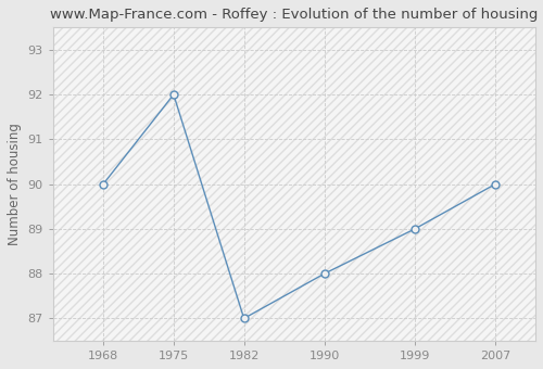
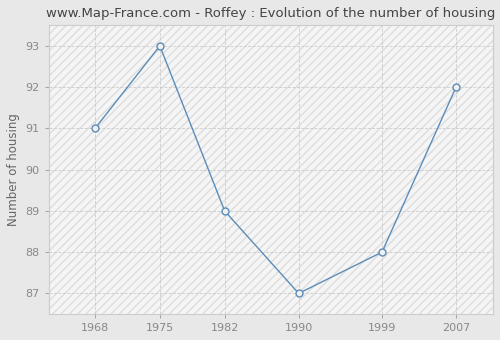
1968: 90 -> 91
1975: 92 -> 93
1982: 87 -> 89
1990: 88 -> 87
1999: 89 -> 88
2007: 90 -> 92
